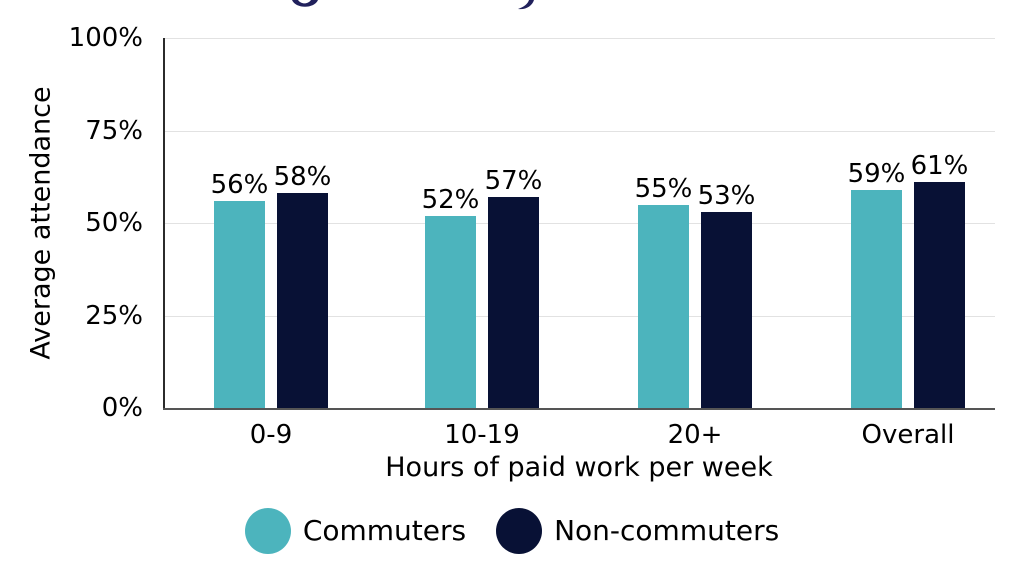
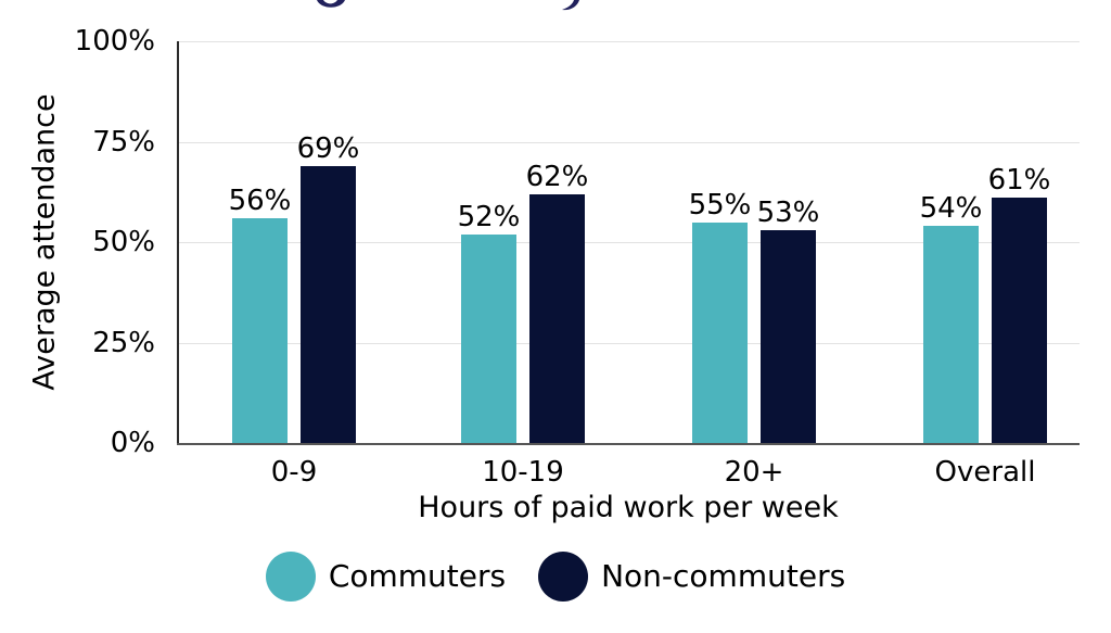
Non-commuters/0-9: 58% -> 69%
Non-commuters/10-19: 57% -> 62%
Commuters/Overall: 59% -> 54%
